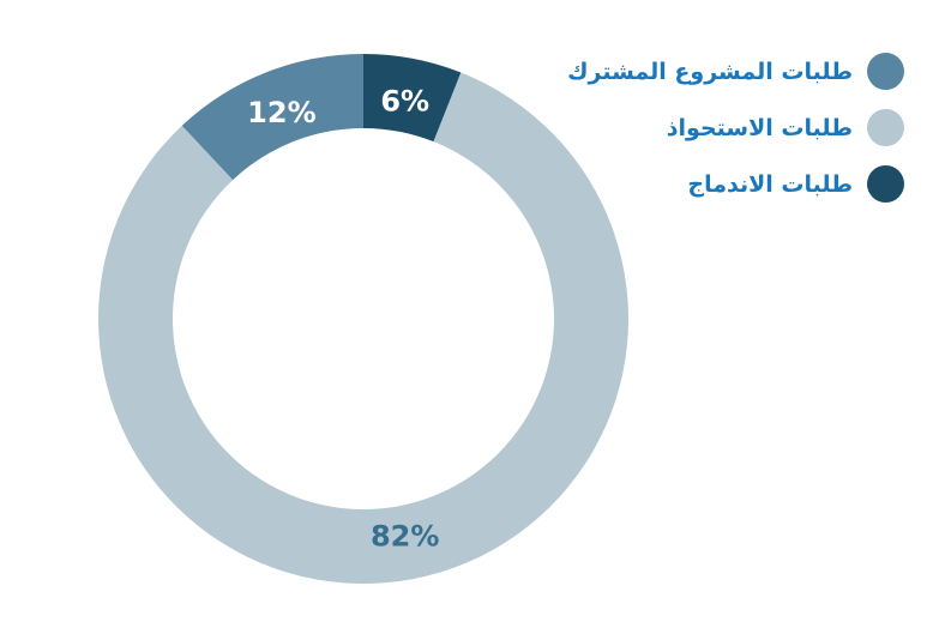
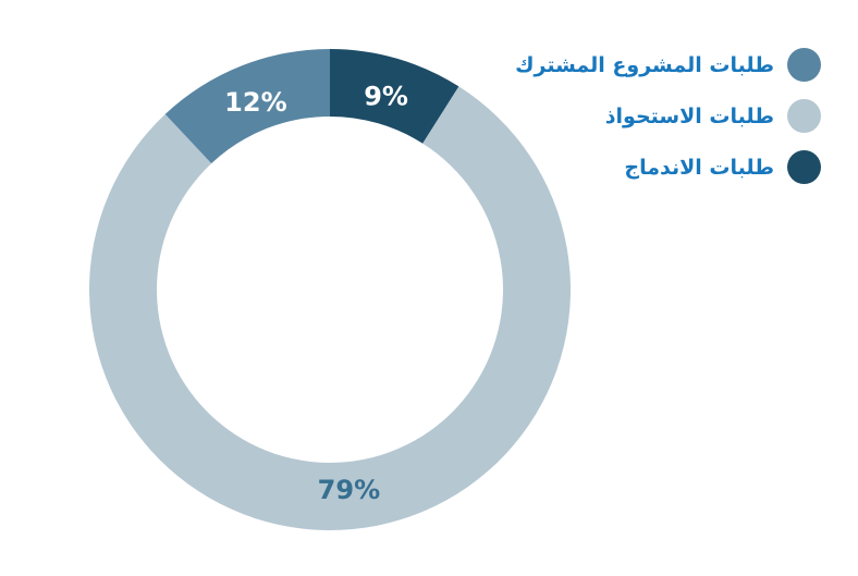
طلبات الاندماج: 6% -> 9%
طلبات الاستحواذ: 82% -> 79%
